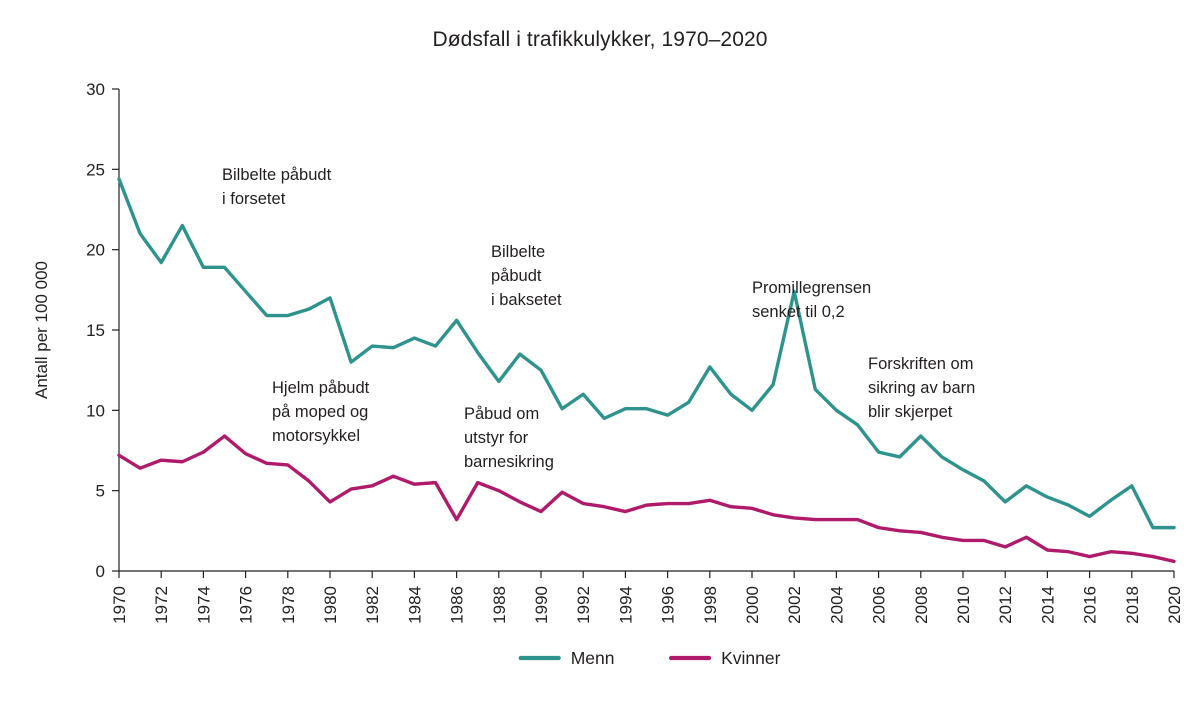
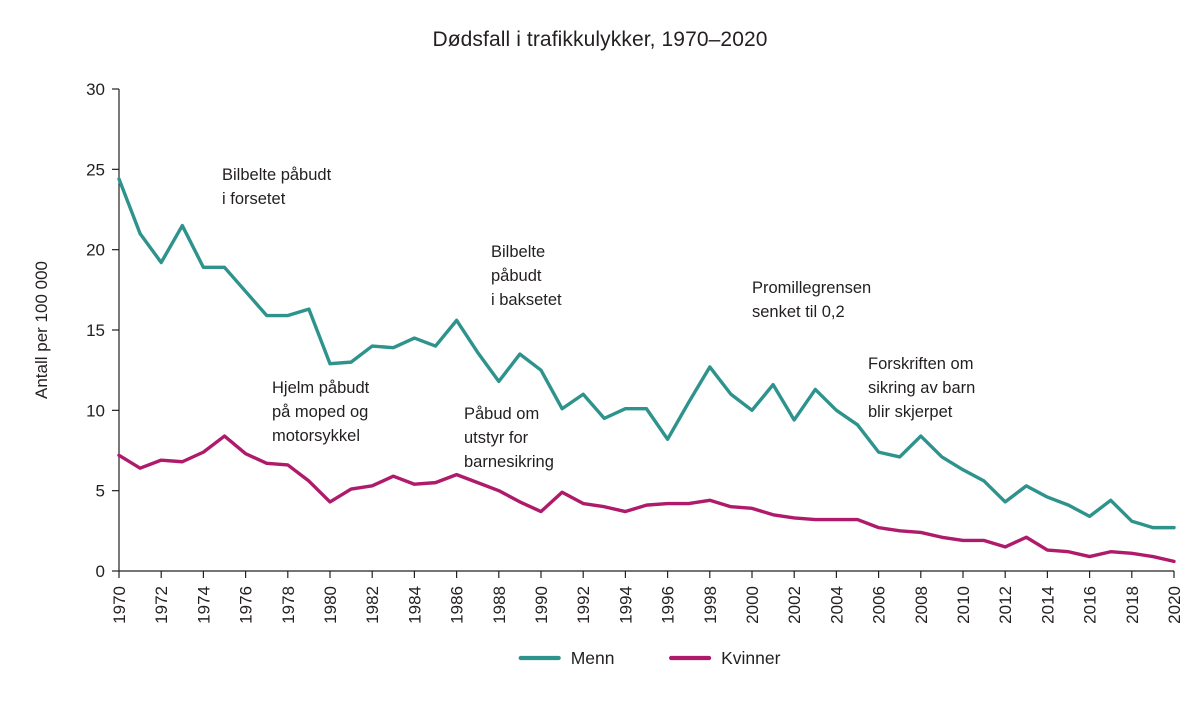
Menn/1980: 17.0 -> 12.9
Kvinner/1986: 3.2 -> 6.0
Menn/1996: 9.7 -> 8.2
Menn/2002: 17.4 -> 9.4
Menn/2018: 5.3 -> 3.1
